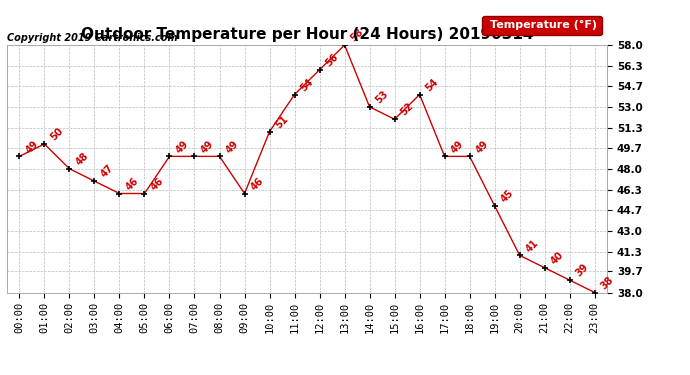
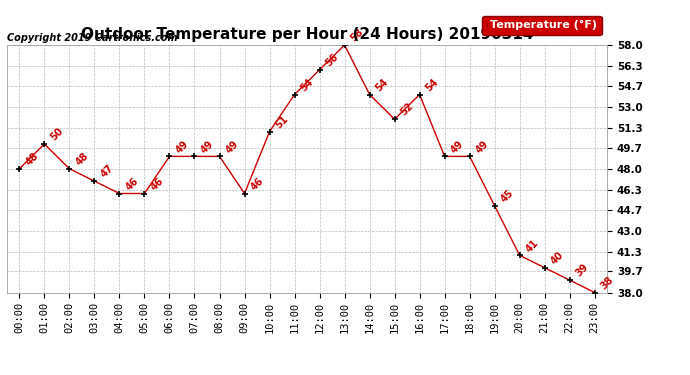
00:00: 49 -> 48
14:00: 53 -> 54
